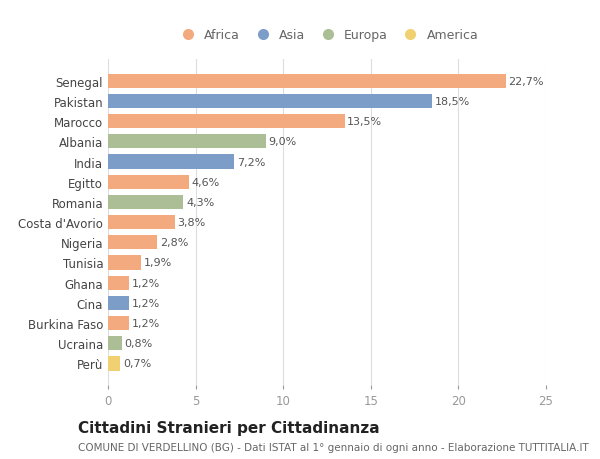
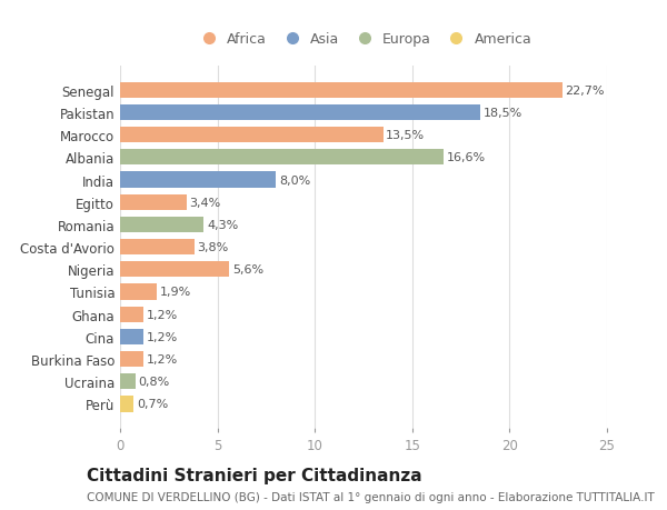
Albania: 9,0% -> 16,6%
India: 7,2% -> 8,0%
Egitto: 4,6% -> 3,4%
Nigeria: 2,8% -> 5,6%
